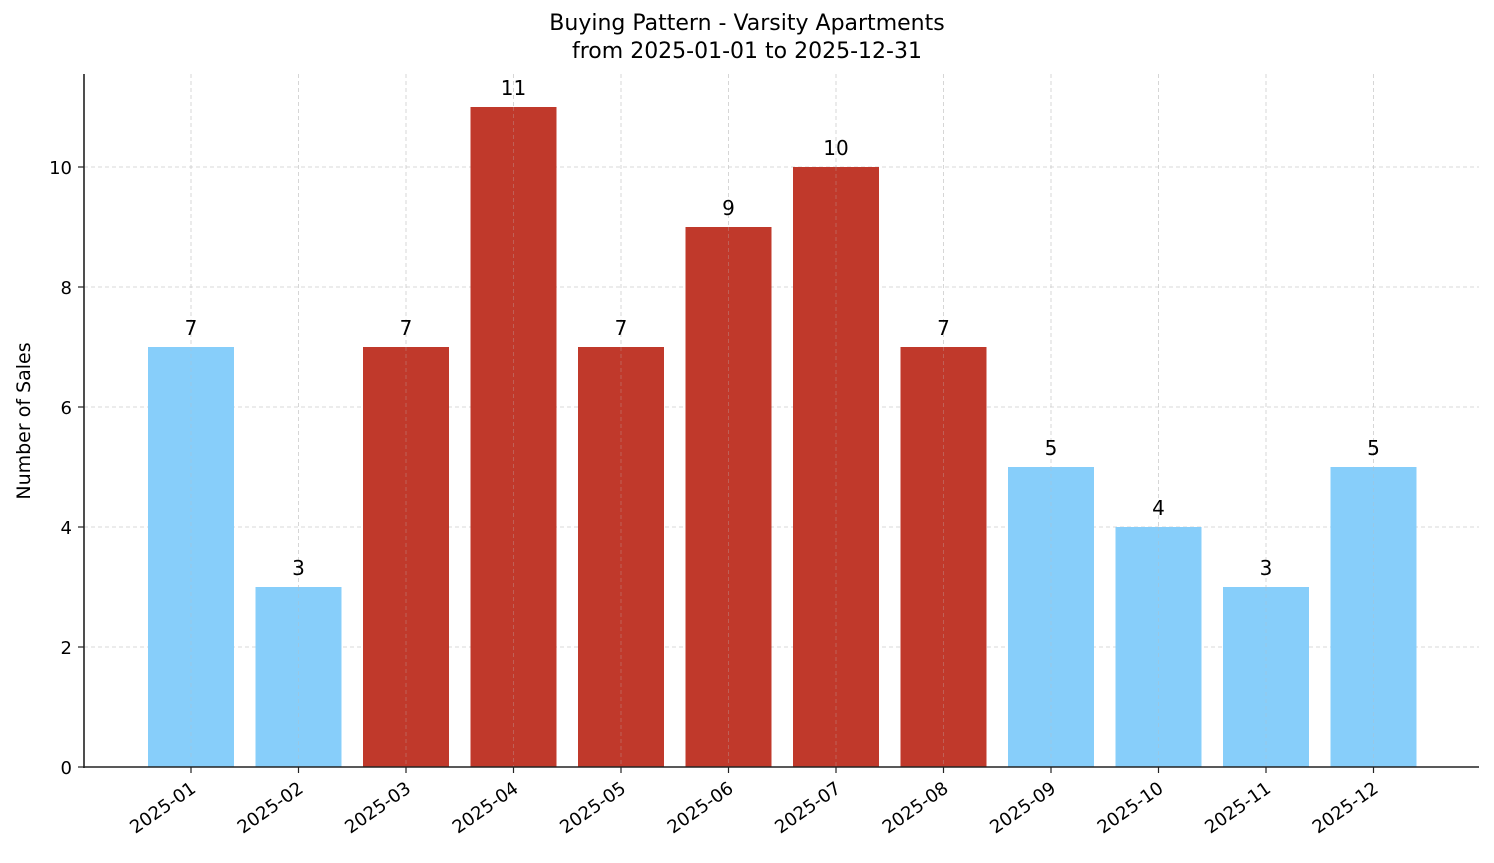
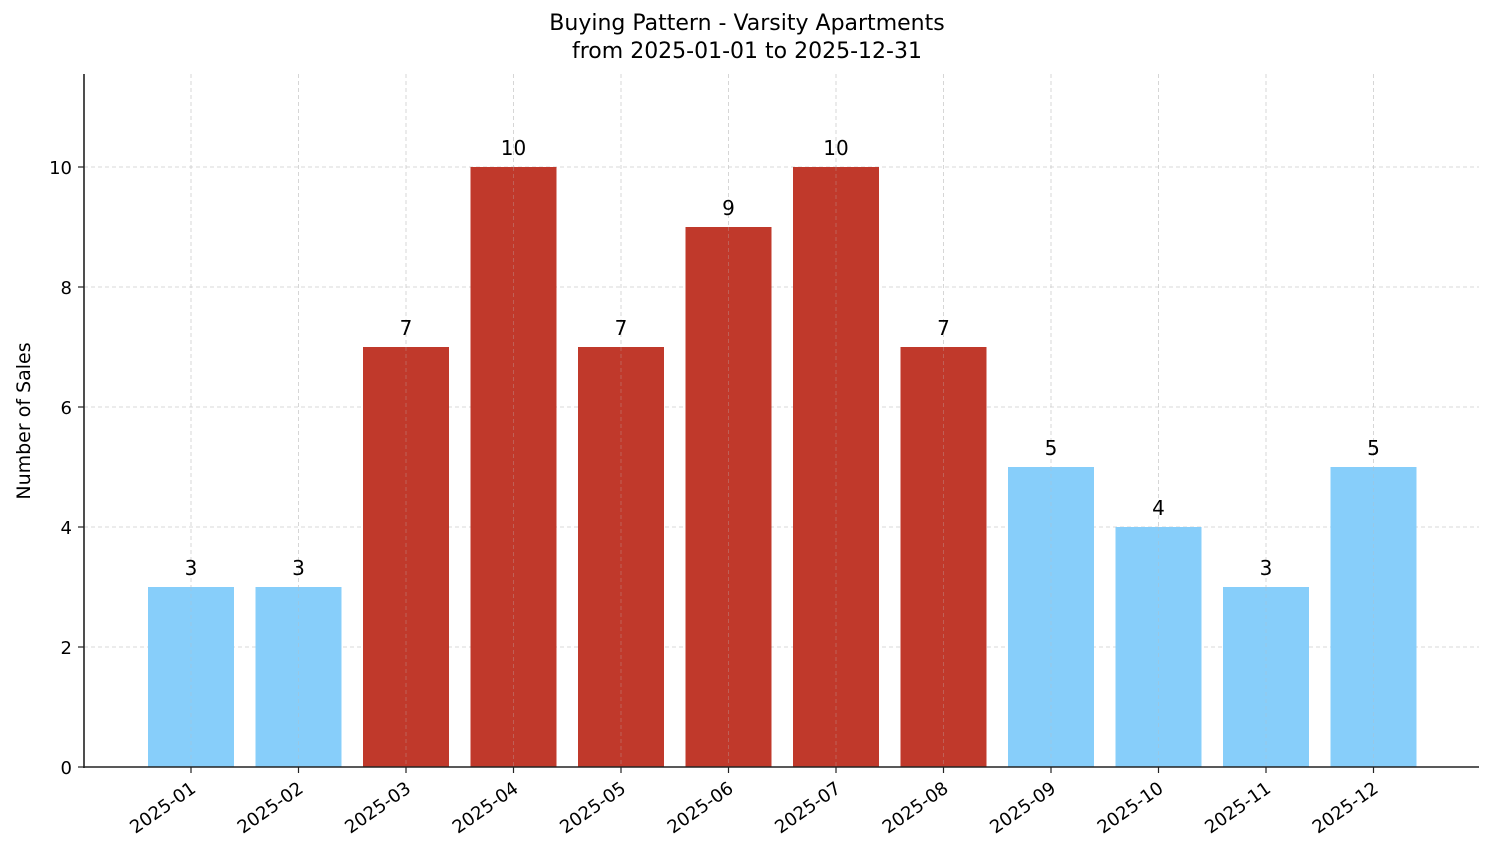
2025-01: 7 -> 3
2025-04: 11 -> 10
